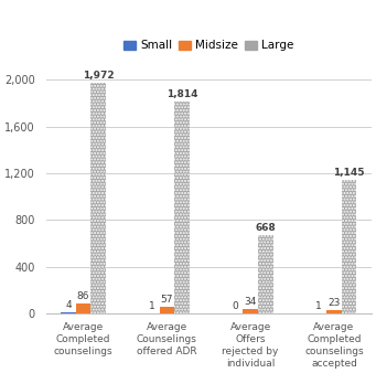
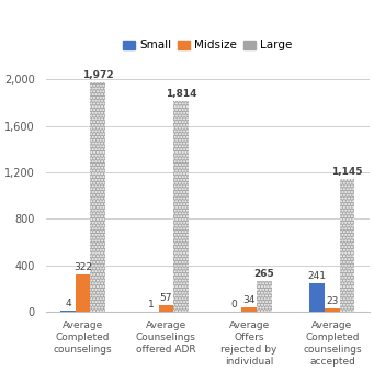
Midsize/Average Completed counselings: 86 -> 322
Large/Average Offers rejected by individual: 668 -> 265
Small/Average Completed counselings accepted: 1 -> 241
